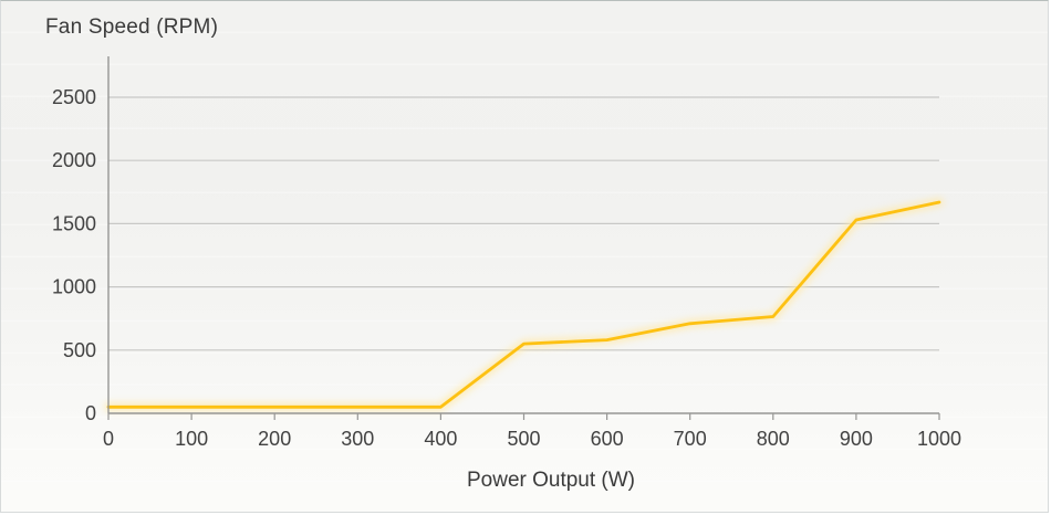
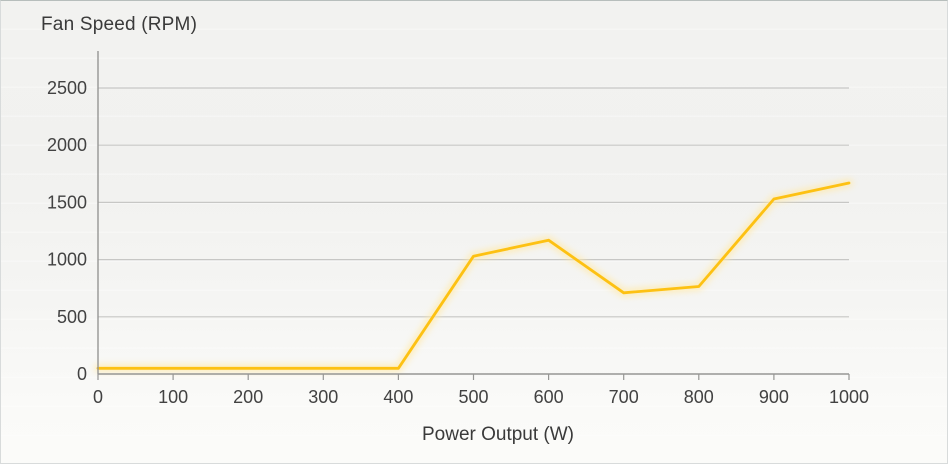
500: 550 -> 1030
600: 580 -> 1170
